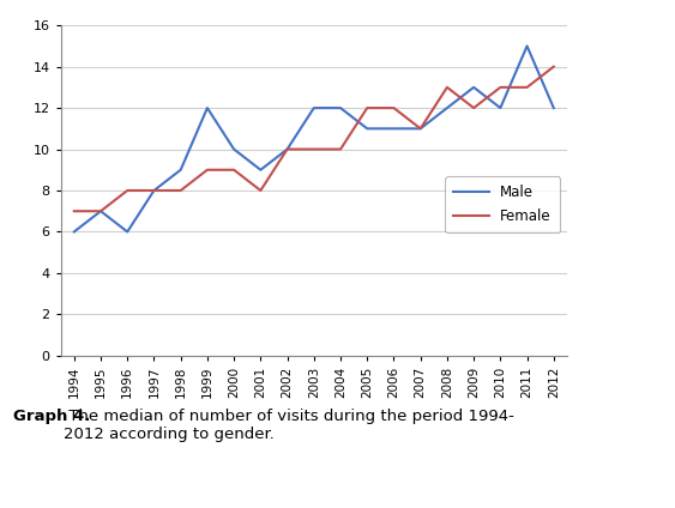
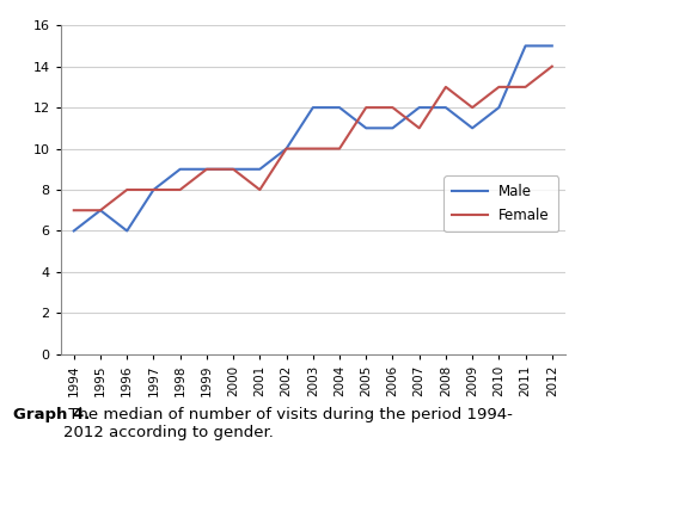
Male/1999: 12 -> 9
Male/2000: 10 -> 9
Male/2007: 11 -> 12
Male/2009: 13 -> 11
Male/2012: 12 -> 15
